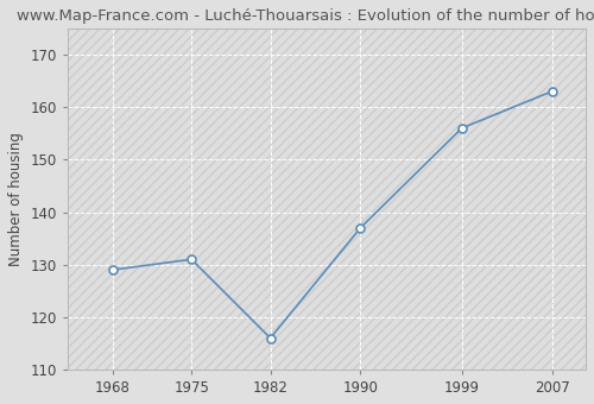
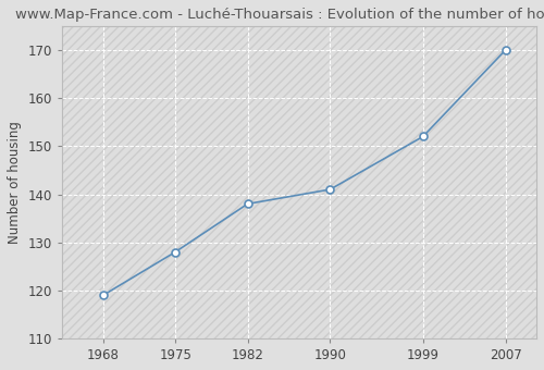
1968: 129 -> 119
1975: 131 -> 128
1982: 116 -> 138
1990: 137 -> 141
1999: 156 -> 152
2007: 163 -> 170
